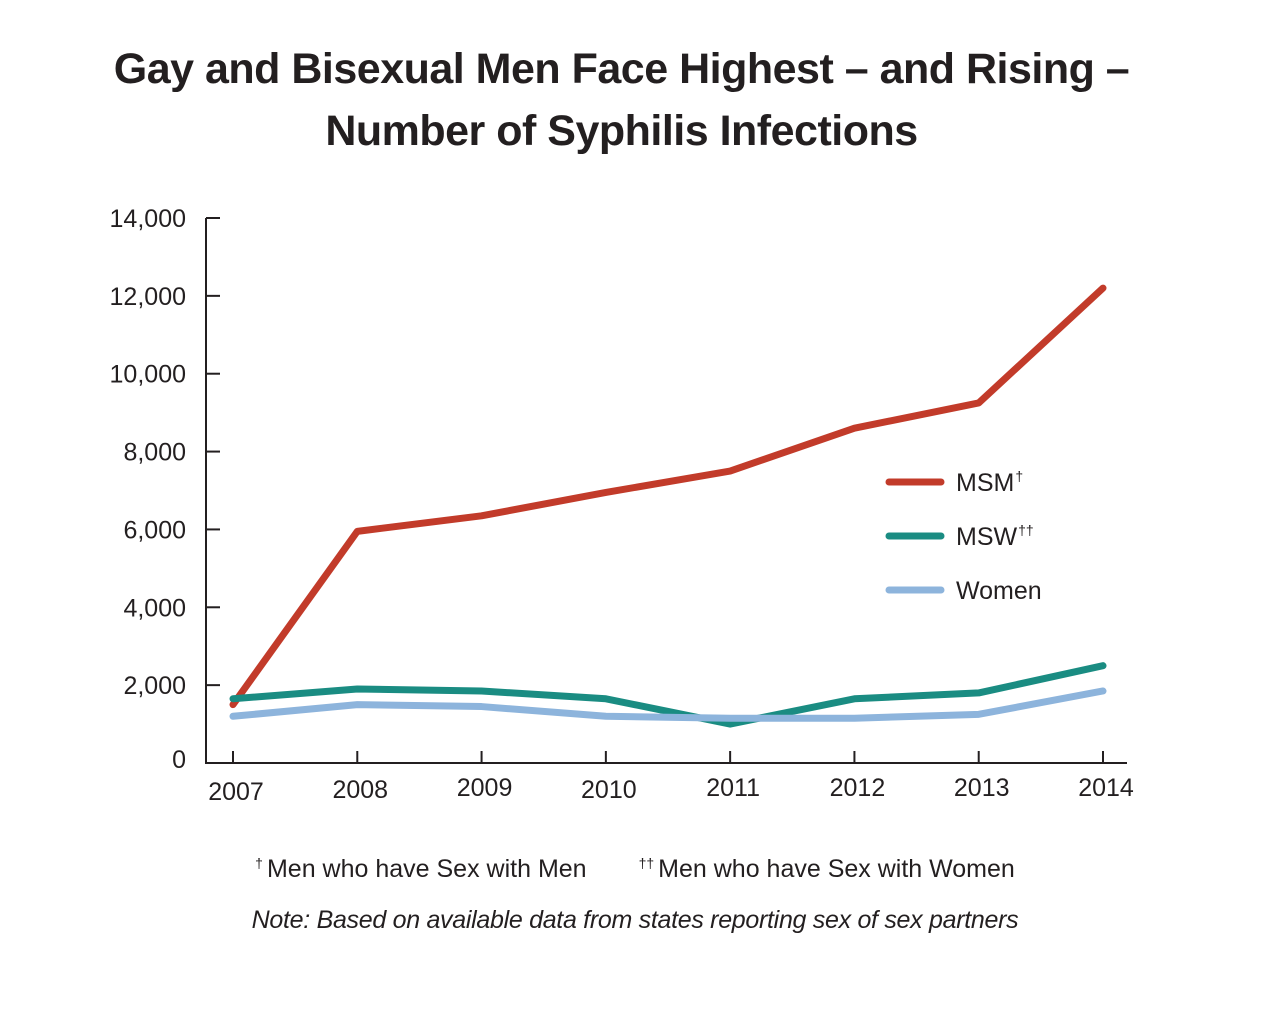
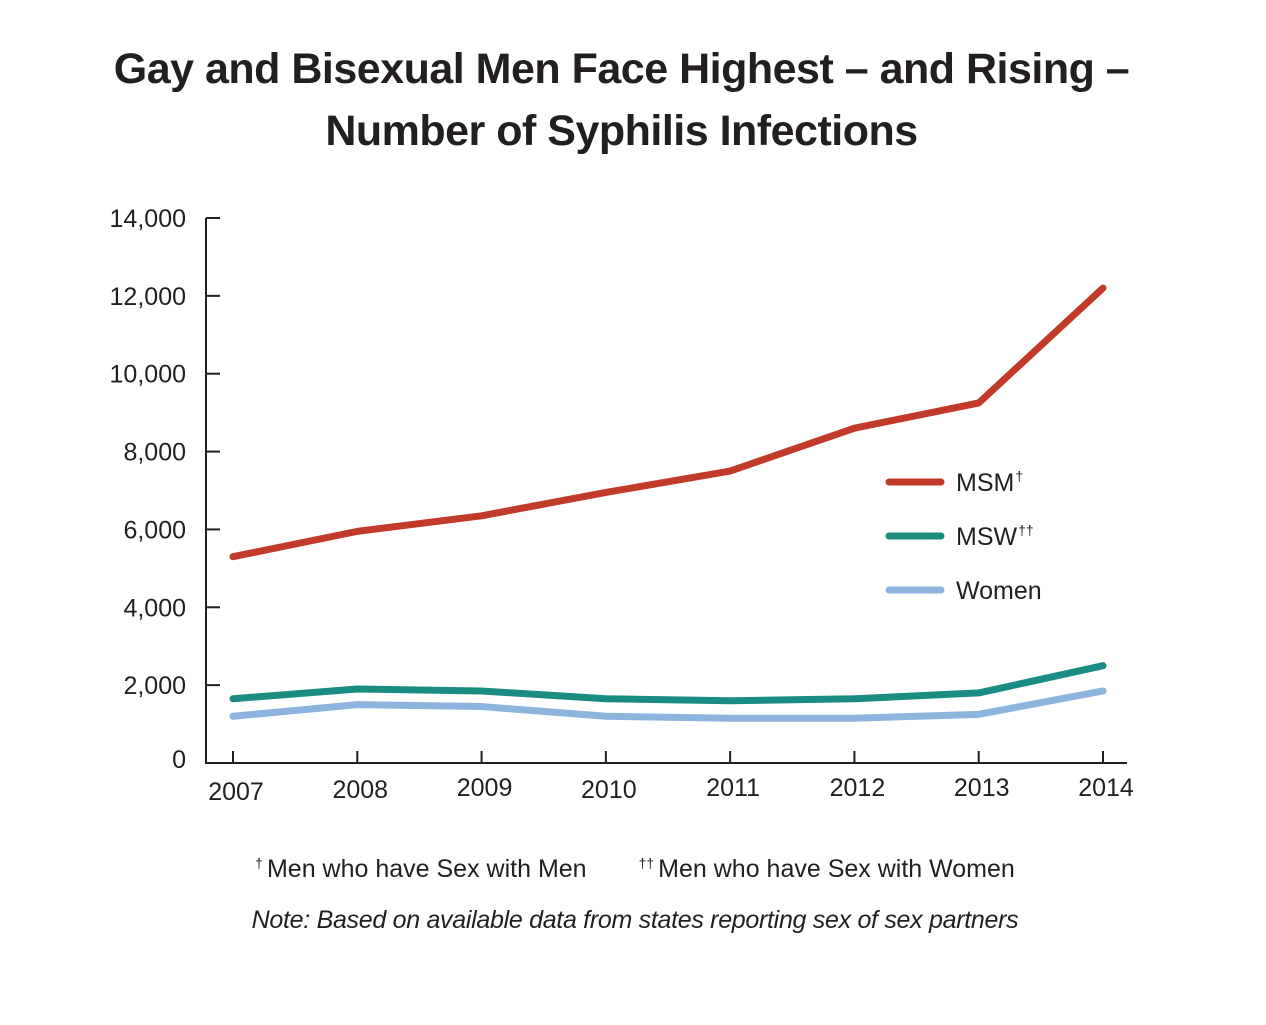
MSM/2007: 1500 -> 5300
MSW/2011: 1000 -> 1600
